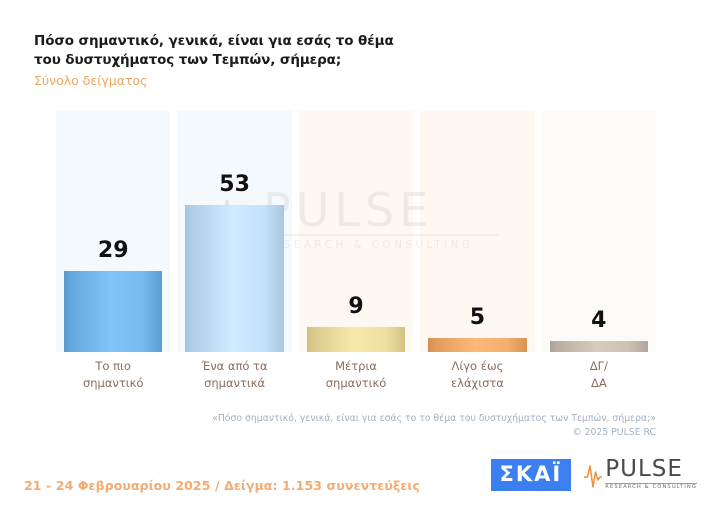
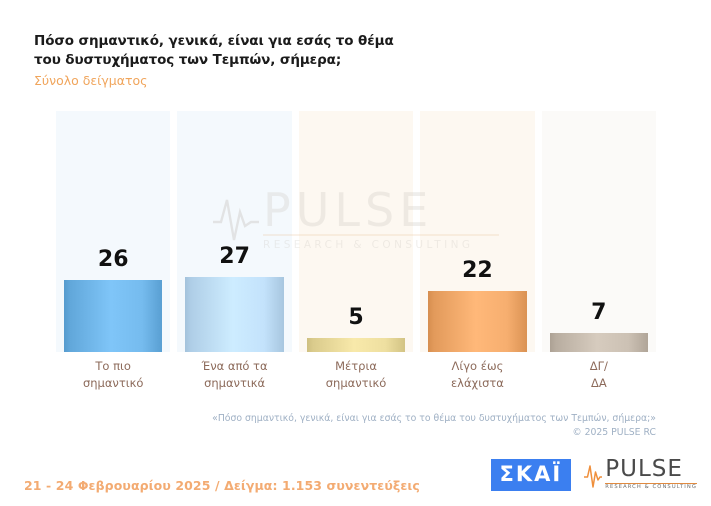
Το πιο σημαντικό: 29 -> 26
Ένα από τα σημαντικά: 53 -> 27
Μέτρια σημαντικό: 9 -> 5
Λίγο έως ελάχιστα: 5 -> 22
ΔΓ/ ΔΑ: 4 -> 7
